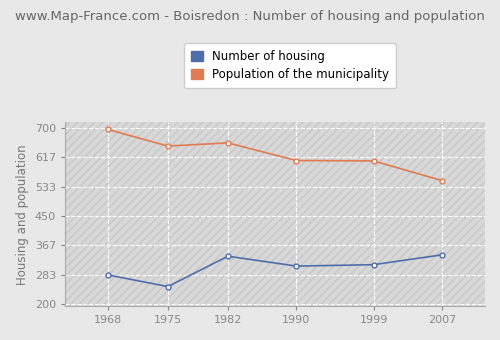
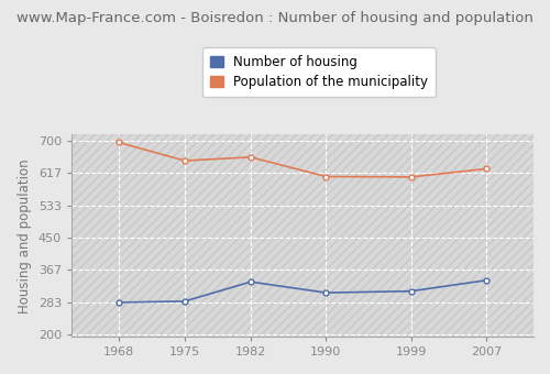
Number of housing/1975: 250 -> 286
Population of the municipality/2007: 550 -> 627
